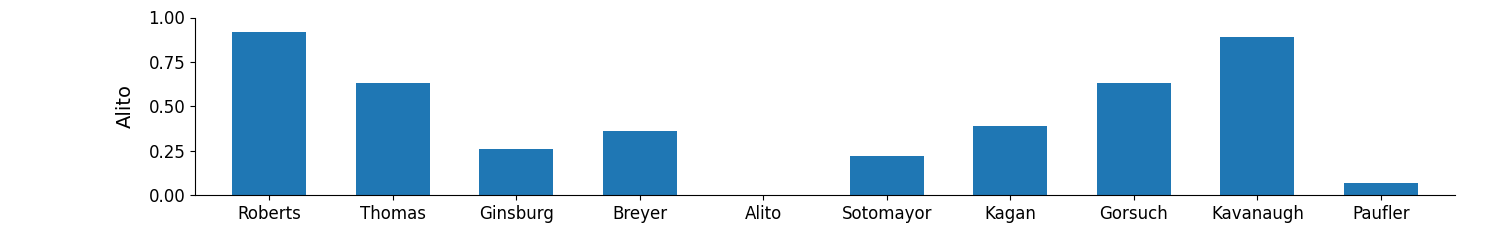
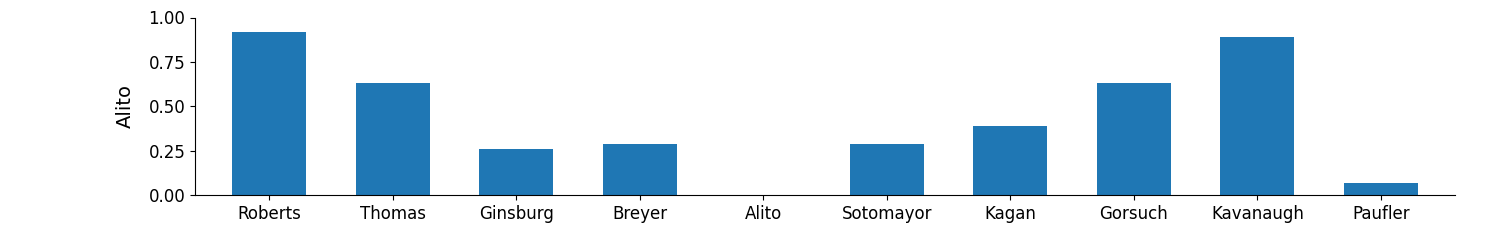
Breyer: 0.36 -> 0.29
Sotomayor: 0.22 -> 0.29
